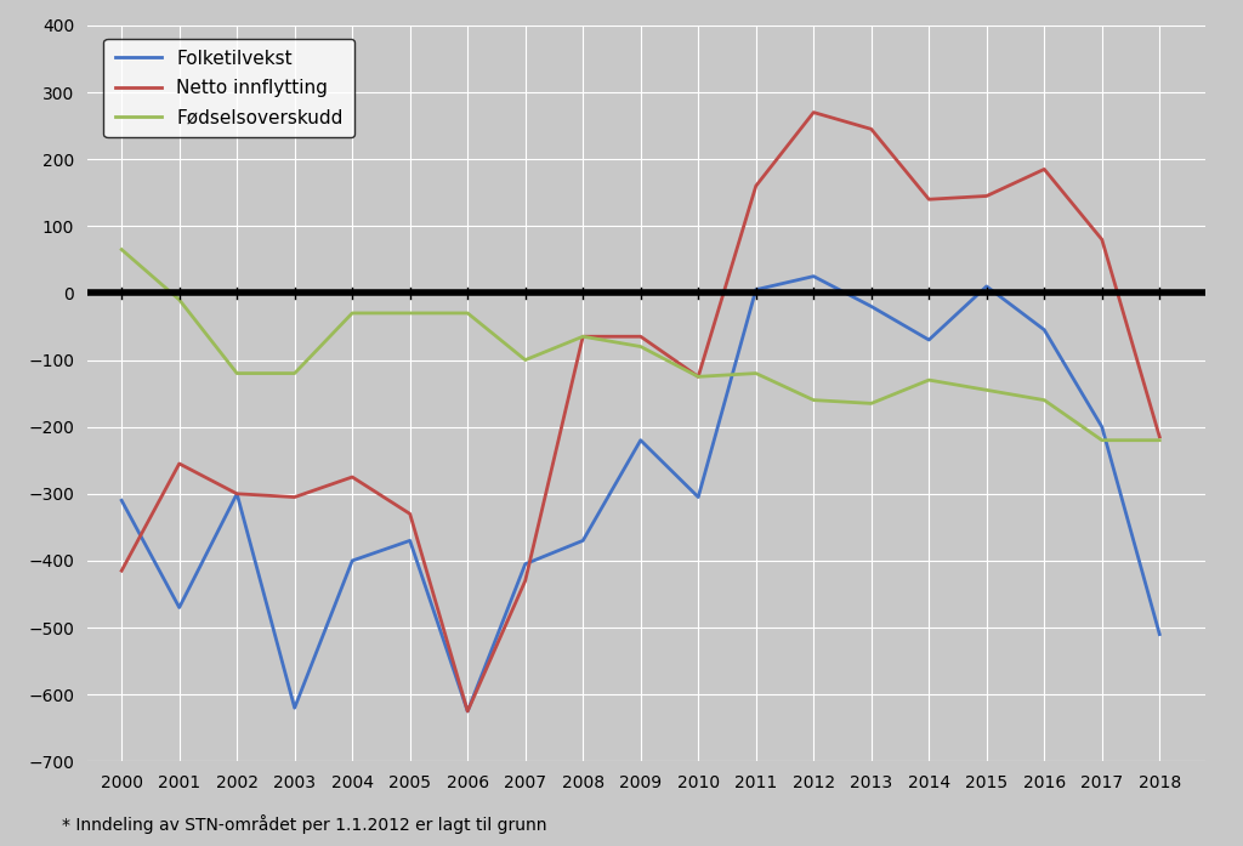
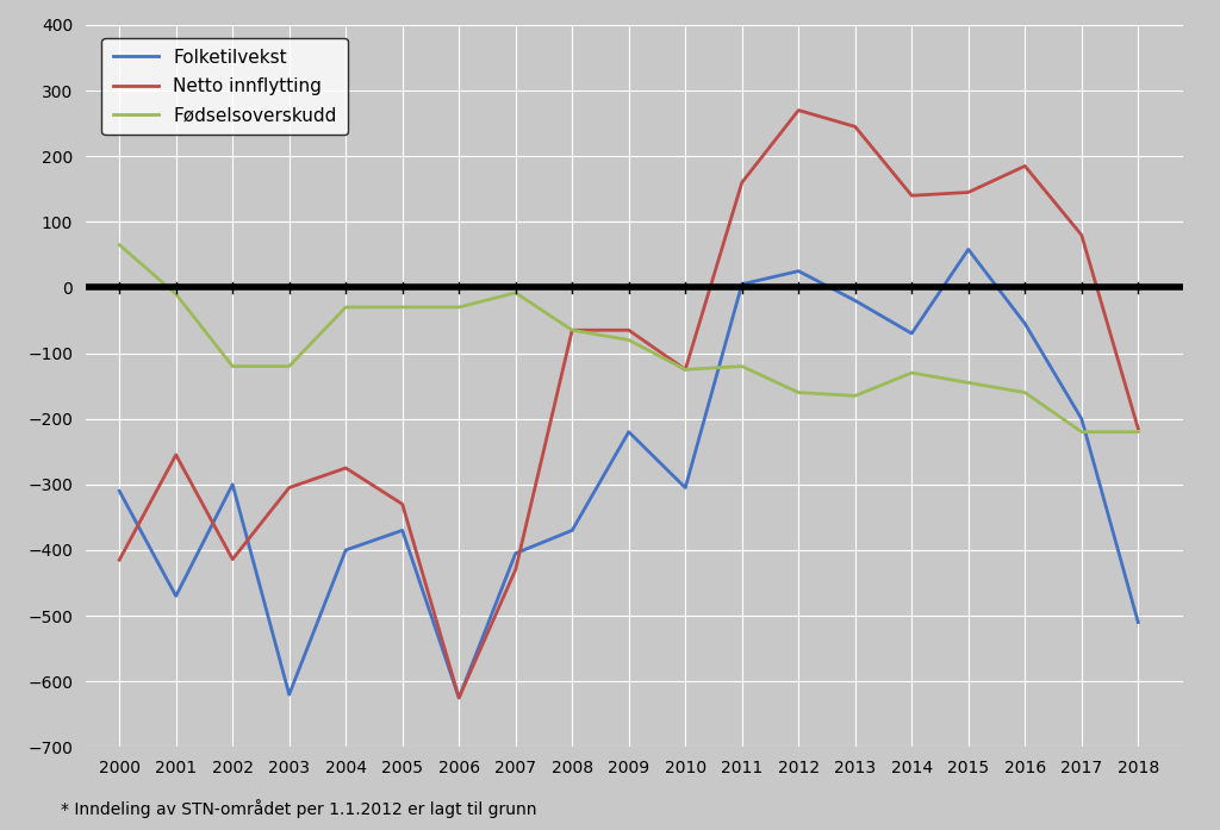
Netto innflytting/2002: -300 -> -414
Fødselsoverskudd/2007: -100 -> -8
Folketilvekst/2015: 10 -> 58
